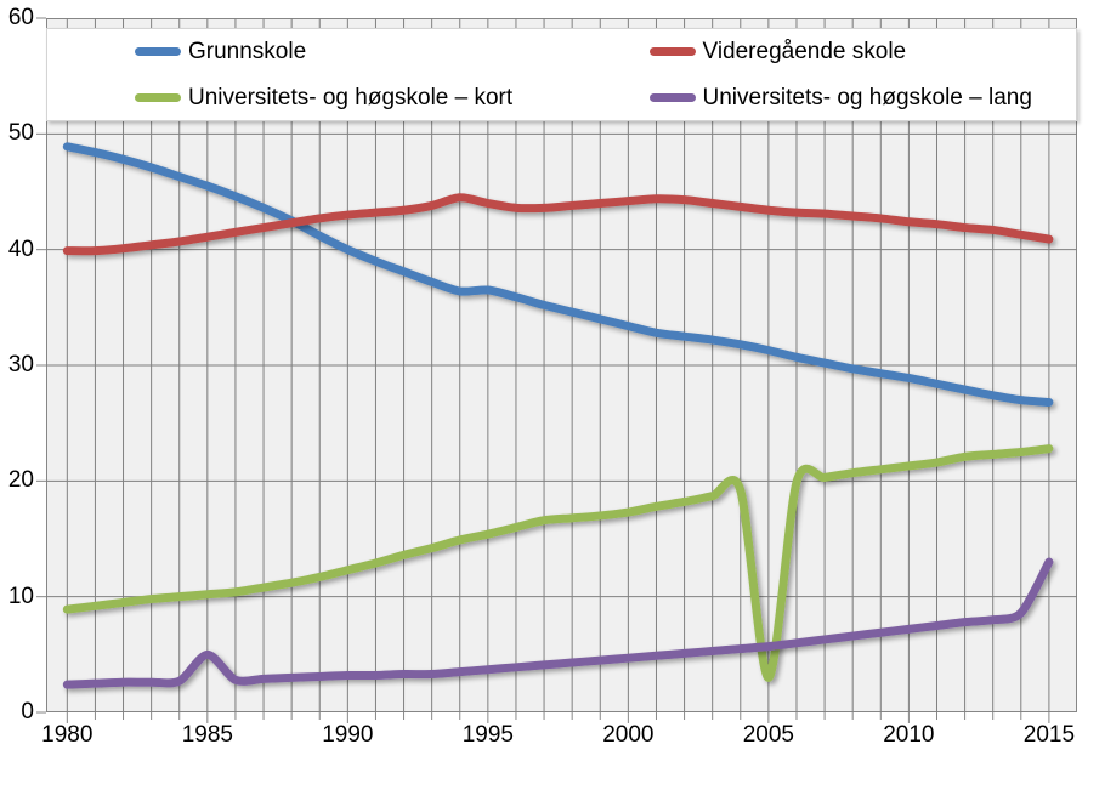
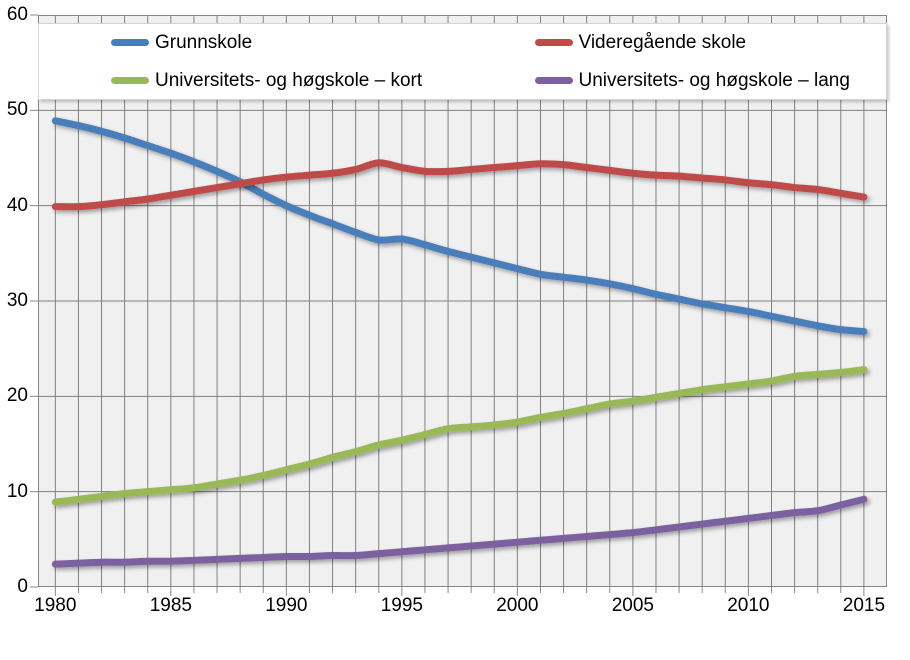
Universitets- og høgskole – lang/1985: 5 -> 3
Universitets- og høgskole – kort/2005: 3 -> 20
Universitets- og høgskole – lang/2015: 13 -> 9
